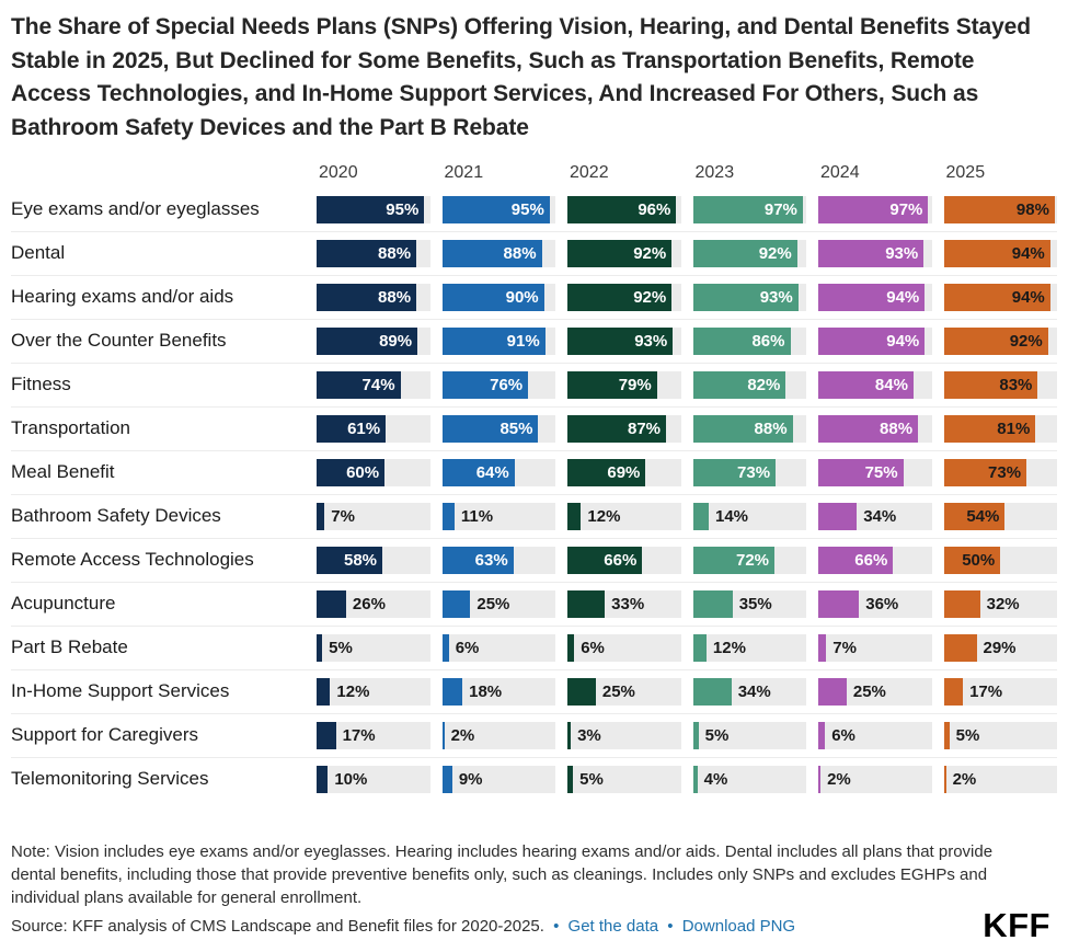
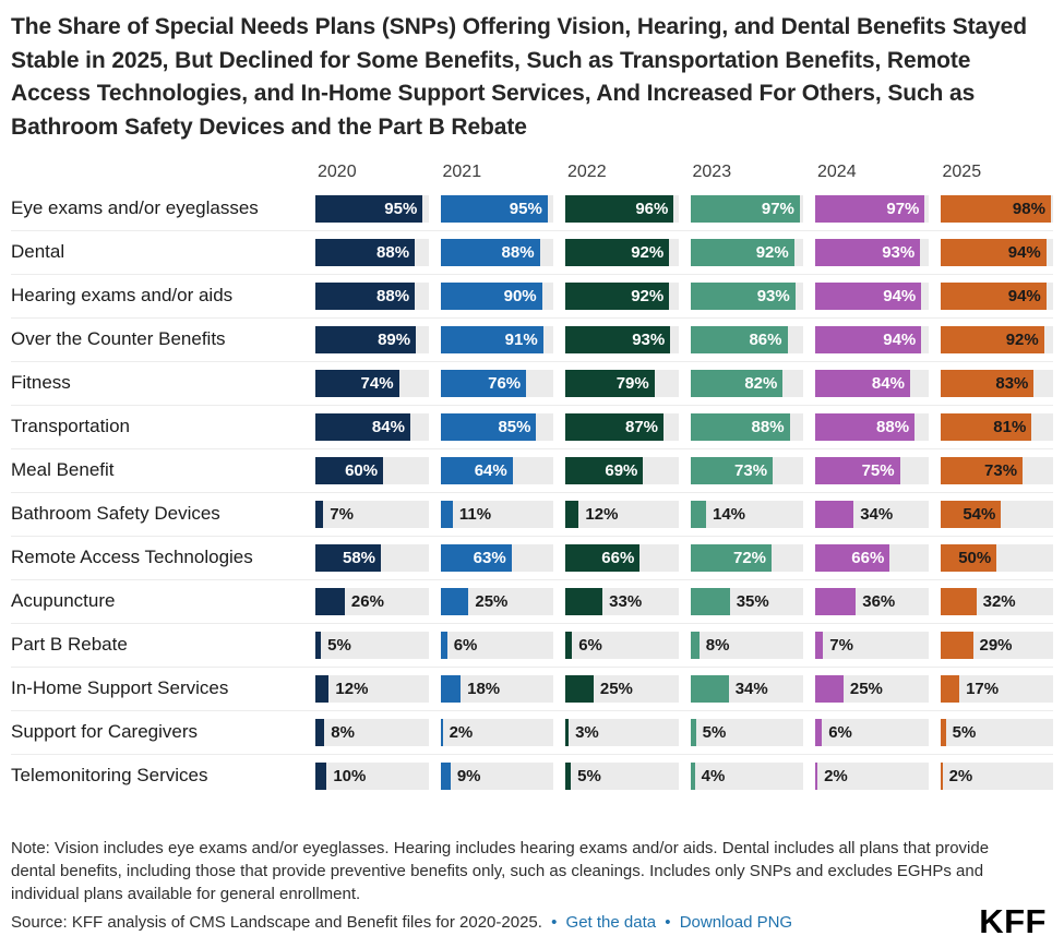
2020/Transportation: 61% -> 84%
2023/Part B Rebate: 12% -> 8%
2020/Support for Caregivers: 17% -> 8%
